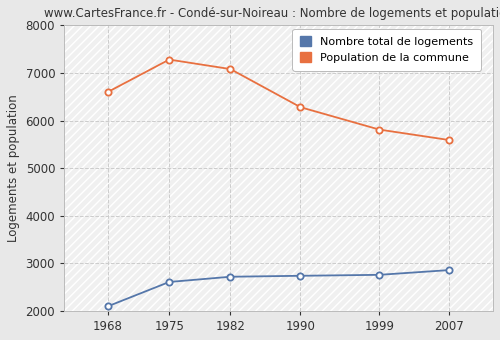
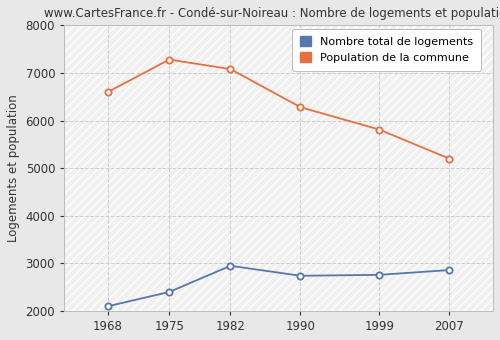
Nombre total de logements/1975: 2610 -> 2400
Nombre total de logements/1982: 2720 -> 2950
Population de la commune/2007: 5590 -> 5200
